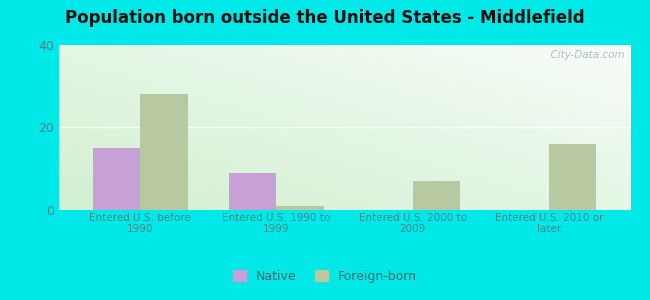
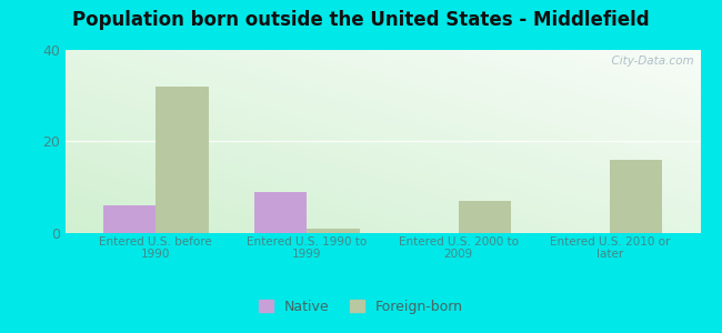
Native/Entered U.S. before 1990: 15 -> 6
Foreign-born/Entered U.S. before 1990: 28 -> 32
